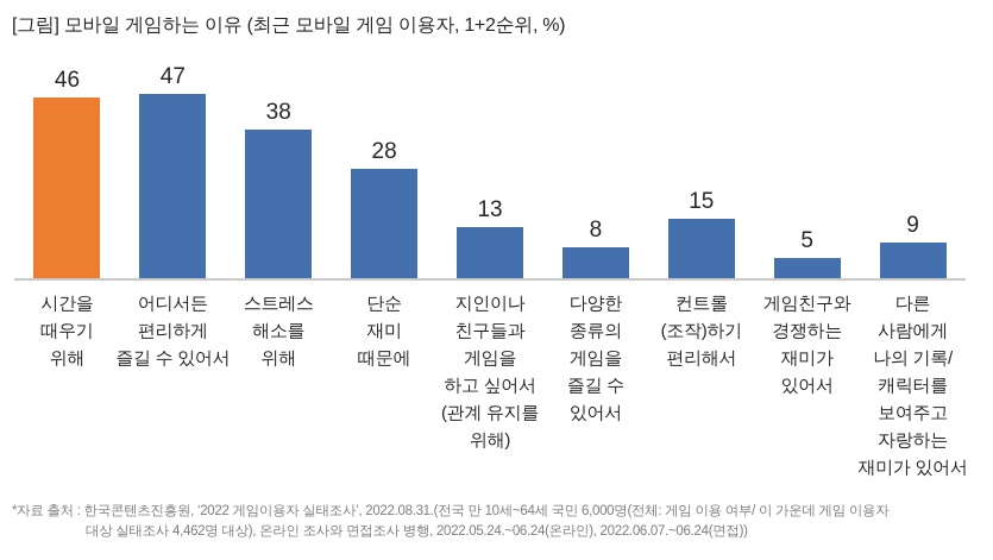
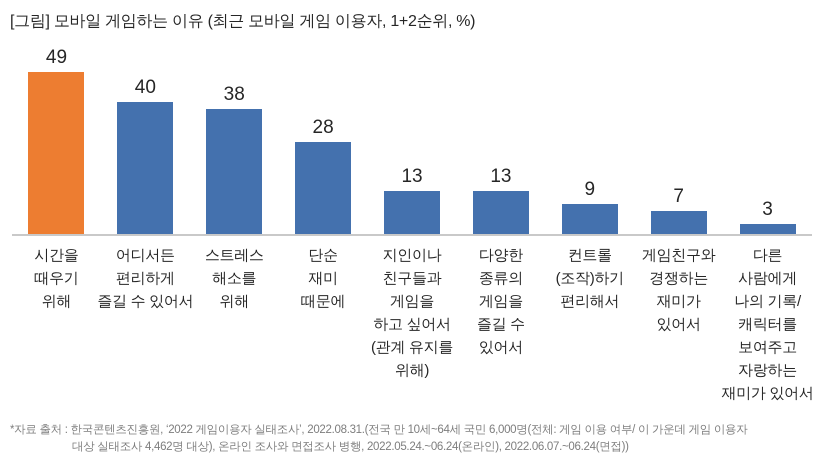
시간을 때우기 위해: 46 -> 49
어디서든 편리하게 즐길 수 있어서: 47 -> 40
다양한 종류의 게임을 즐길 수 있어서: 8 -> 13
컨트롤 (조작)하기 편리해서: 15 -> 9
게임친구와 경쟁하는 재미가 있어서: 5 -> 7
다른 사람에게 나의 기록/ 캐릭터를 보여주고 자랑하는 재미가 있어서: 9 -> 3
